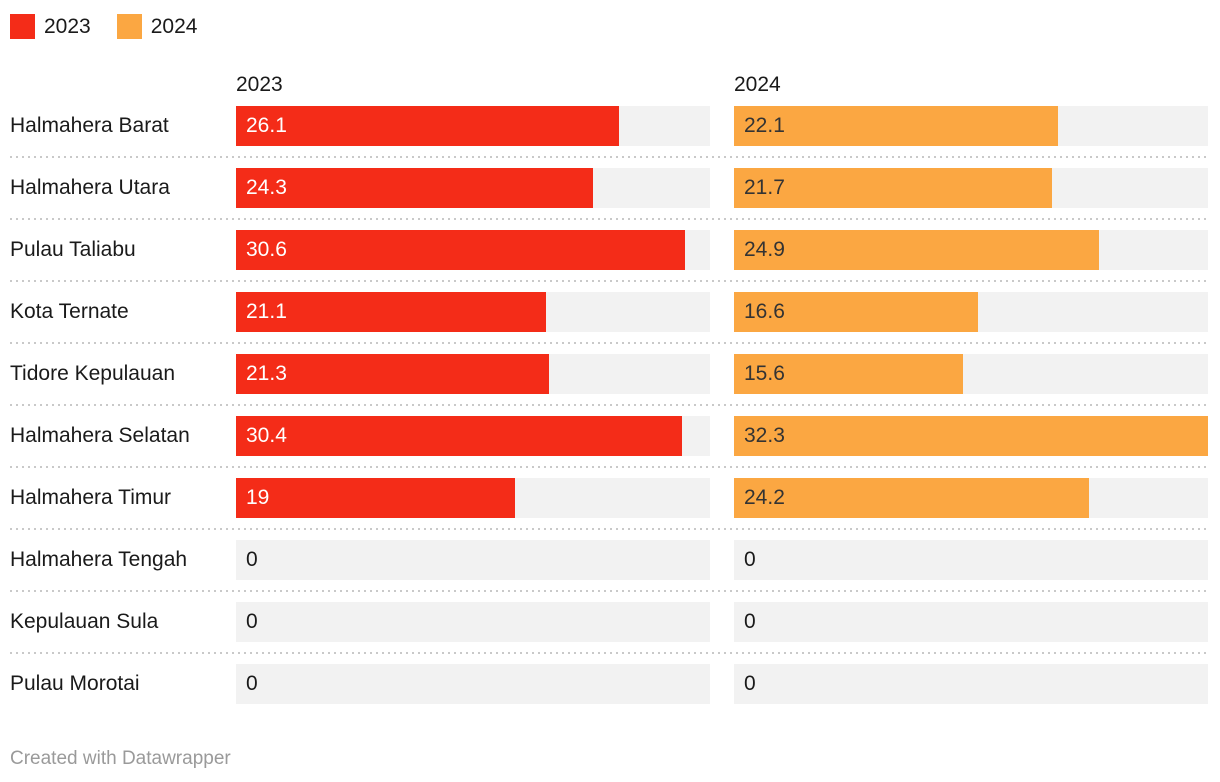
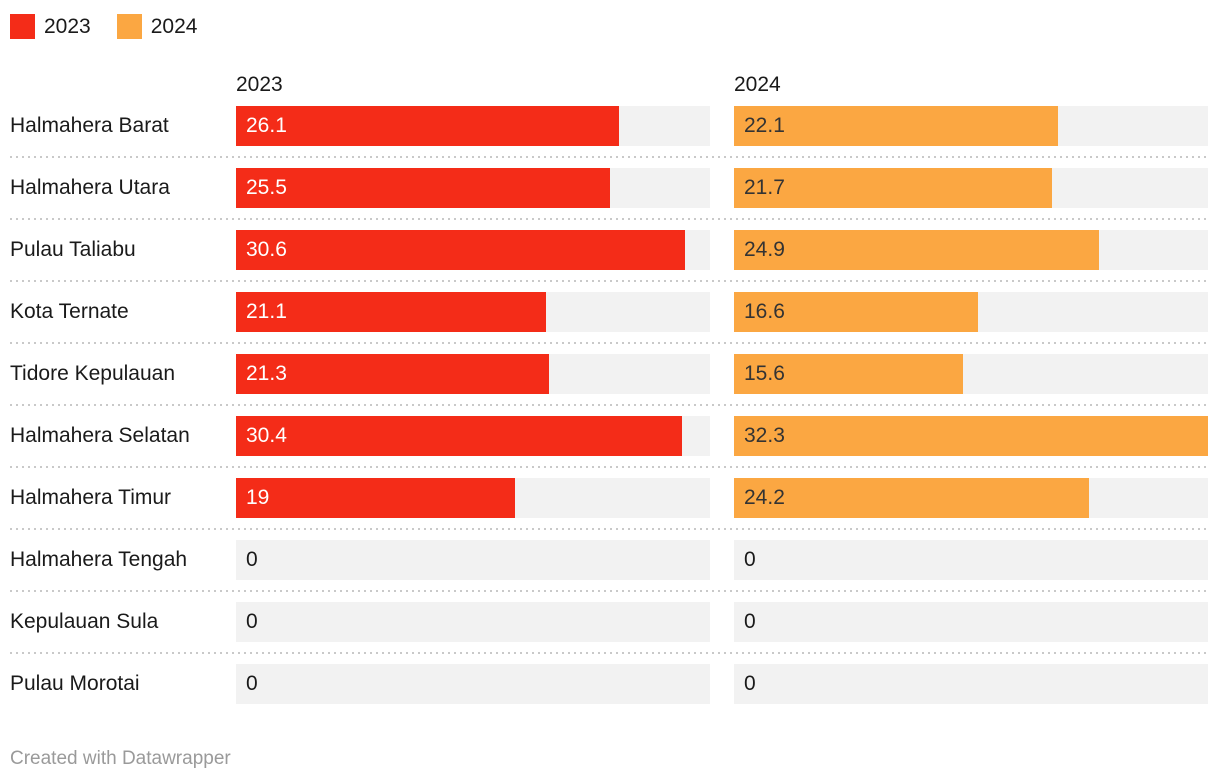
2023/Halmahera Utara: 24.3 -> 25.5
